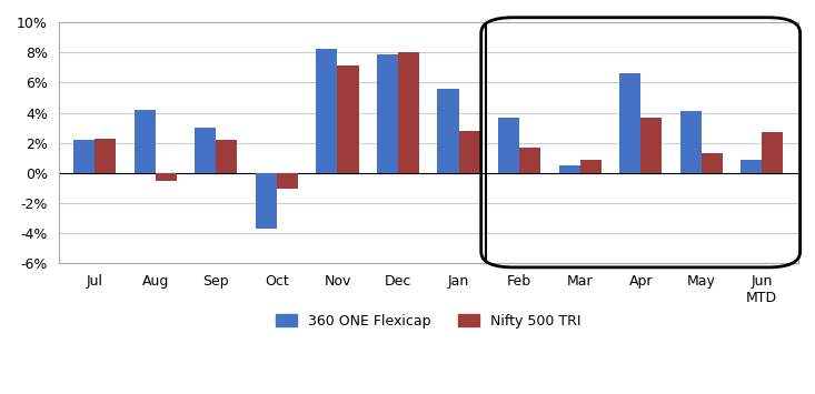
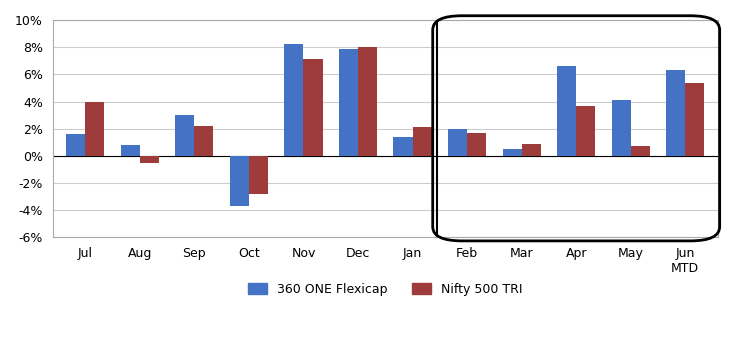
360 ONE Flexicap/Jul: 2.2% -> 1.6%
Nifty 500 TRI/Jul: 2.3% -> 4.0%
360 ONE Flexicap/Aug: 4.2% -> 0.8%
Nifty 500 TRI/Oct: -1.0% -> -2.8%
360 ONE Flexicap/Jan: 5.6% -> 1.4%
Nifty 500 TRI/Jan: 2.8% -> 2.1%
360 ONE Flexicap/Feb: 3.7% -> 2.0%
Nifty 500 TRI/May: 1.3% -> 0.7%
360 ONE Flexicap/Jun MTD: 0.9% -> 6.3%
Nifty 500 TRI/Jun MTD: 2.7% -> 5.4%
